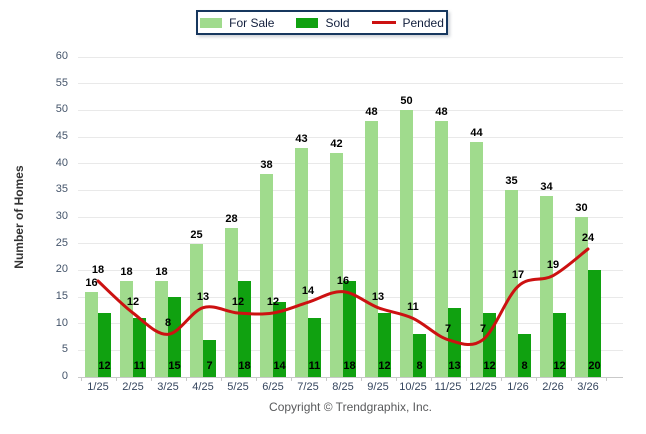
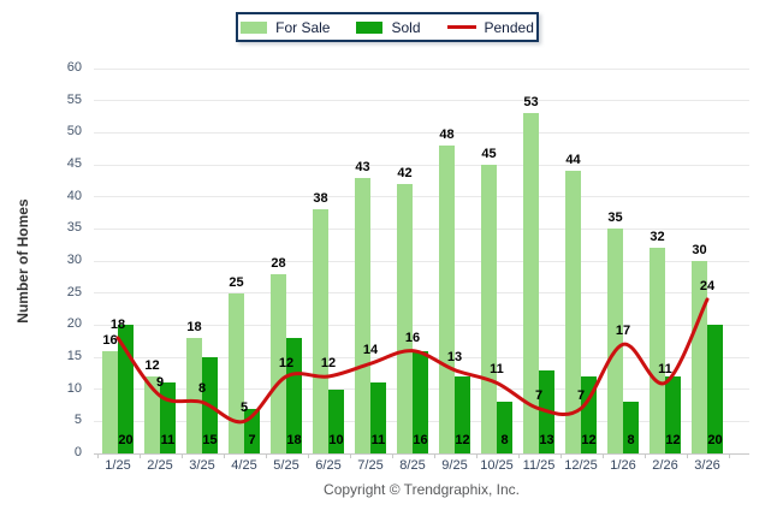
Sold/1/25: 12 -> 20
For Sale/2/25: 18 -> 12
Pended/2/25: 12 -> 9
Pended/4/25: 13 -> 5
Sold/6/25: 14 -> 10
Sold/8/25: 18 -> 16
For Sale/10/25: 50 -> 45
For Sale/11/25: 48 -> 53
For Sale/2/26: 34 -> 32
Pended/2/26: 19 -> 11
